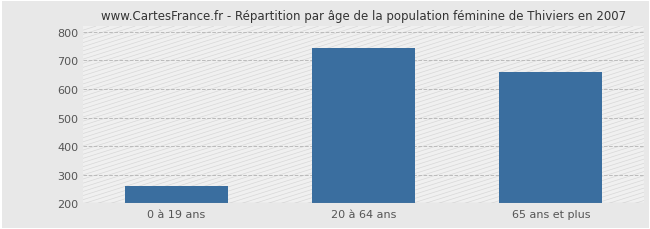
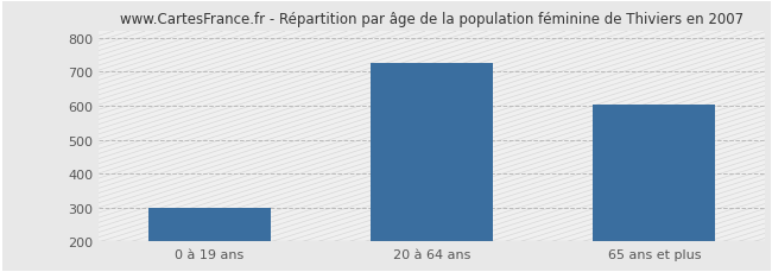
0 à 19 ans: 260 -> 300
20 à 64 ans: 745 -> 725
65 ans et plus: 658 -> 605
